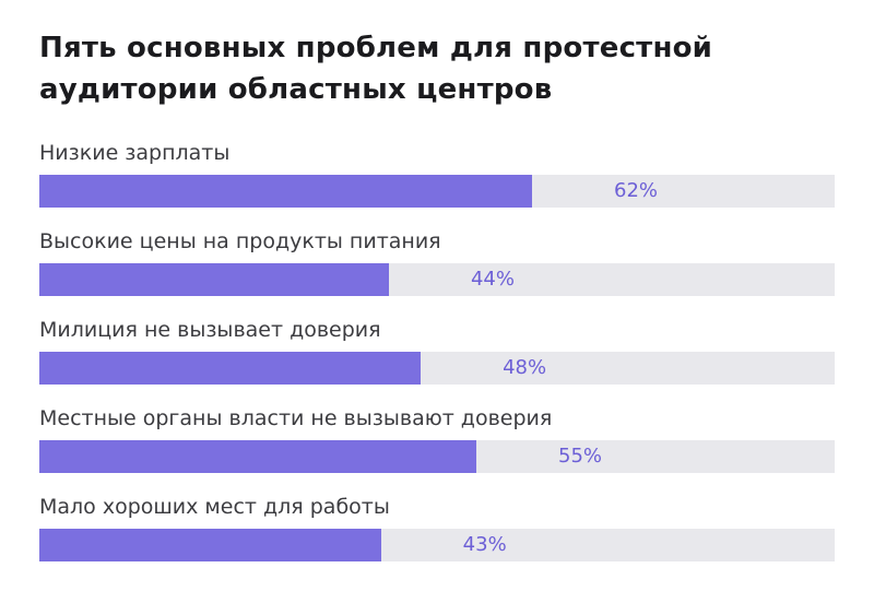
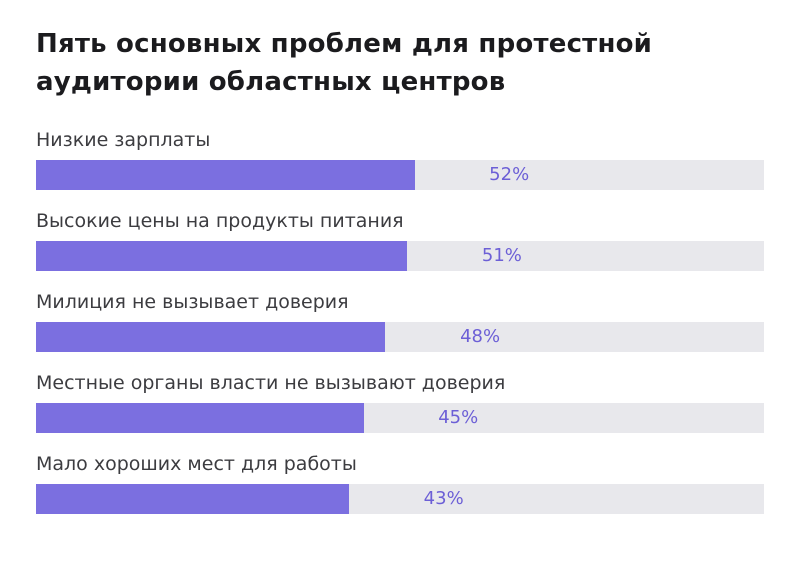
Низкие зарплаты: 62% -> 52%
Высокие цены на продукты питания: 44% -> 51%
Местные органы власти не вызывают доверия: 55% -> 45%
